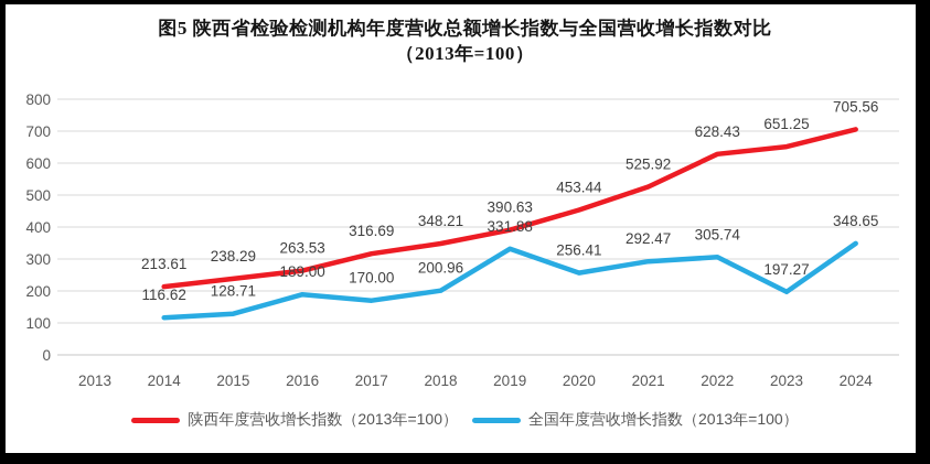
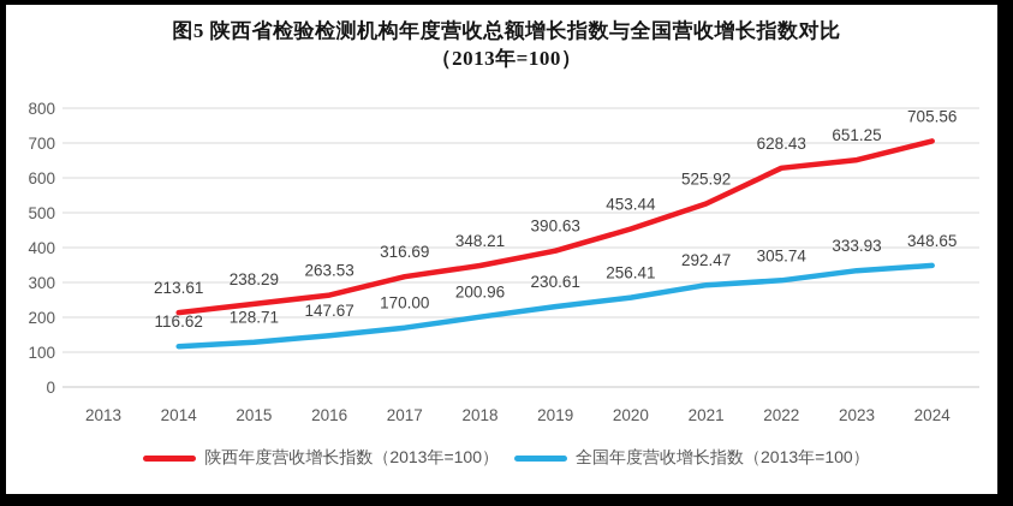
全国年度营收增长指数（2013年=100）/2016: 189.00 -> 147.67
全国年度营收增长指数（2013年=100）/2019: 331.88 -> 230.61
全国年度营收增长指数（2013年=100）/2023: 197.27 -> 333.93
